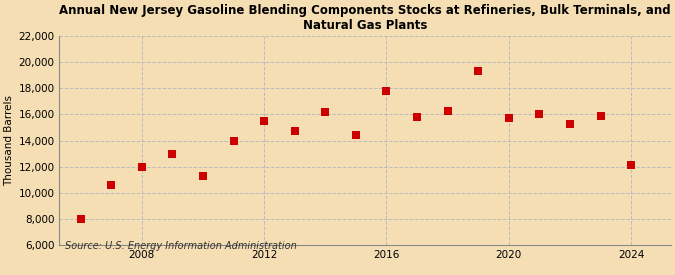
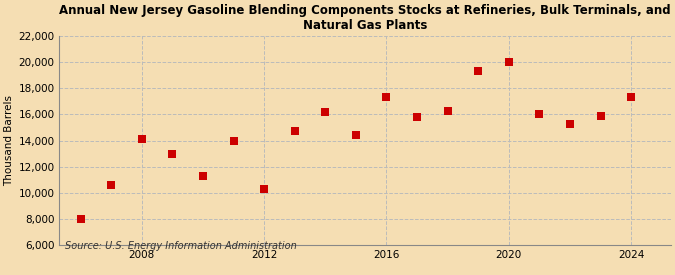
2008: 12,000 -> 14,100
2012: 15,500 -> 10,300
2016: 17,800 -> 17,300
2020: 15,700 -> 20,000
2024: 12,100 -> 17,300
